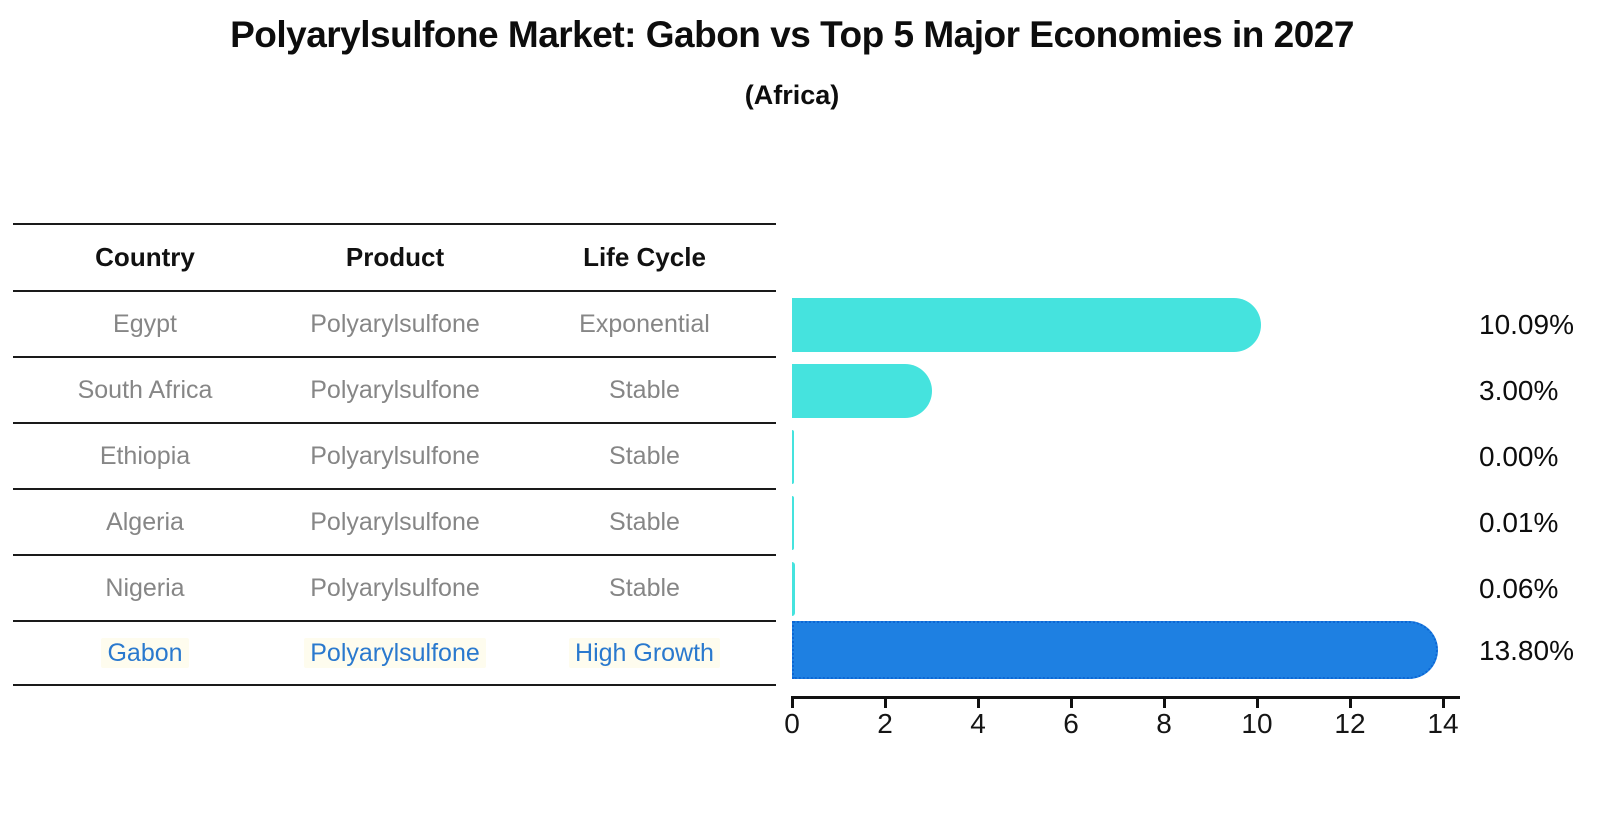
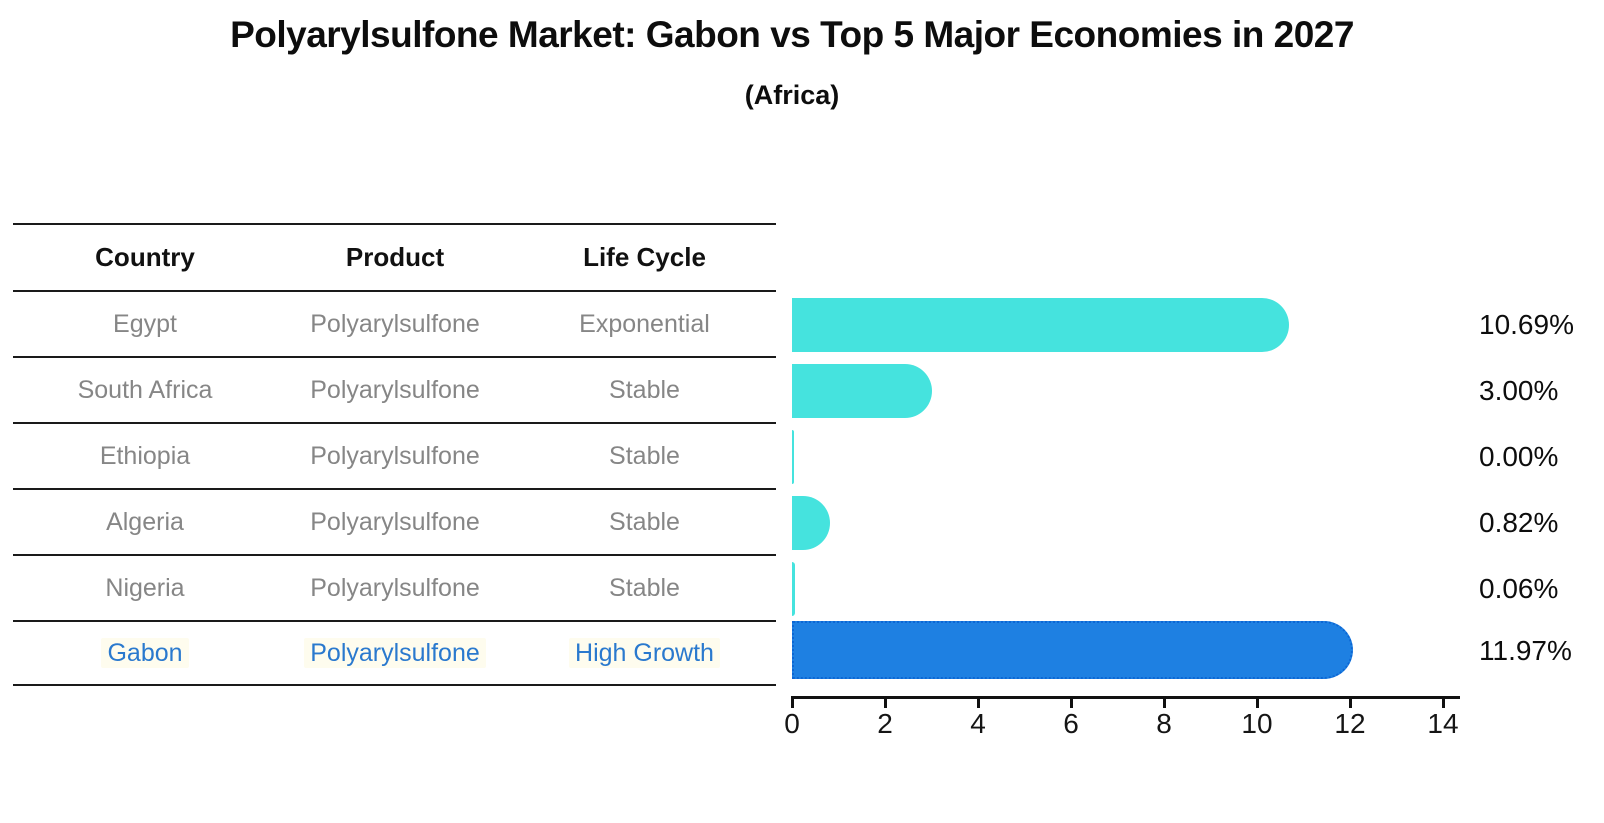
Egypt: 10.09% -> 10.69%
Algeria: 0.01% -> 0.82%
Gabon: 13.80% -> 11.97%
